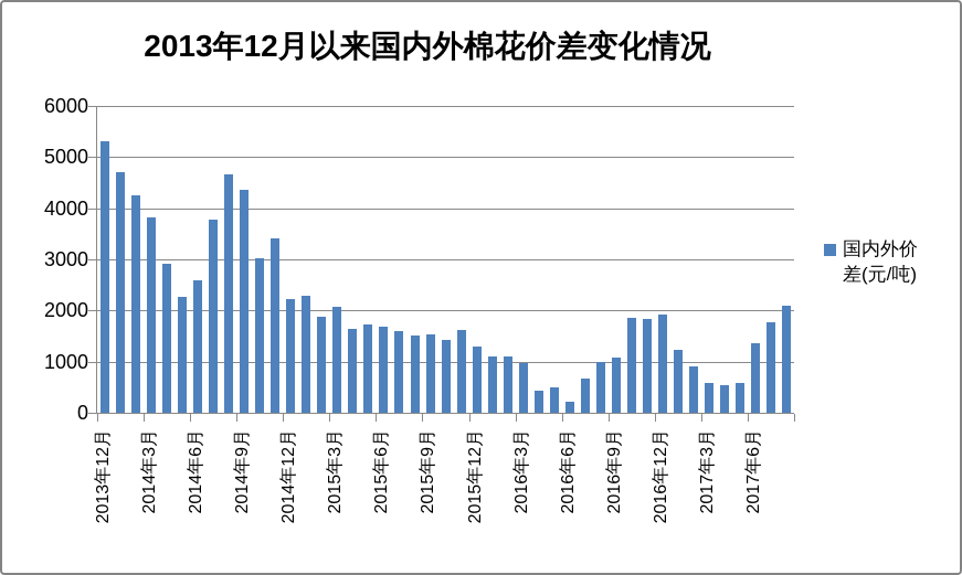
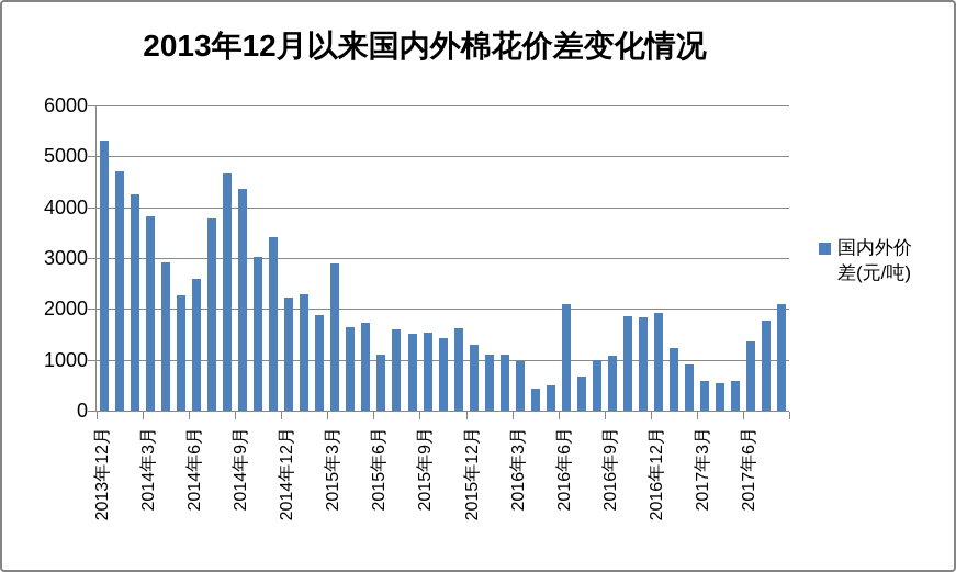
2015年3月: 2100 -> 2900
2015年6月: 1700 -> 1100
2016年6月: 200 -> 2100
